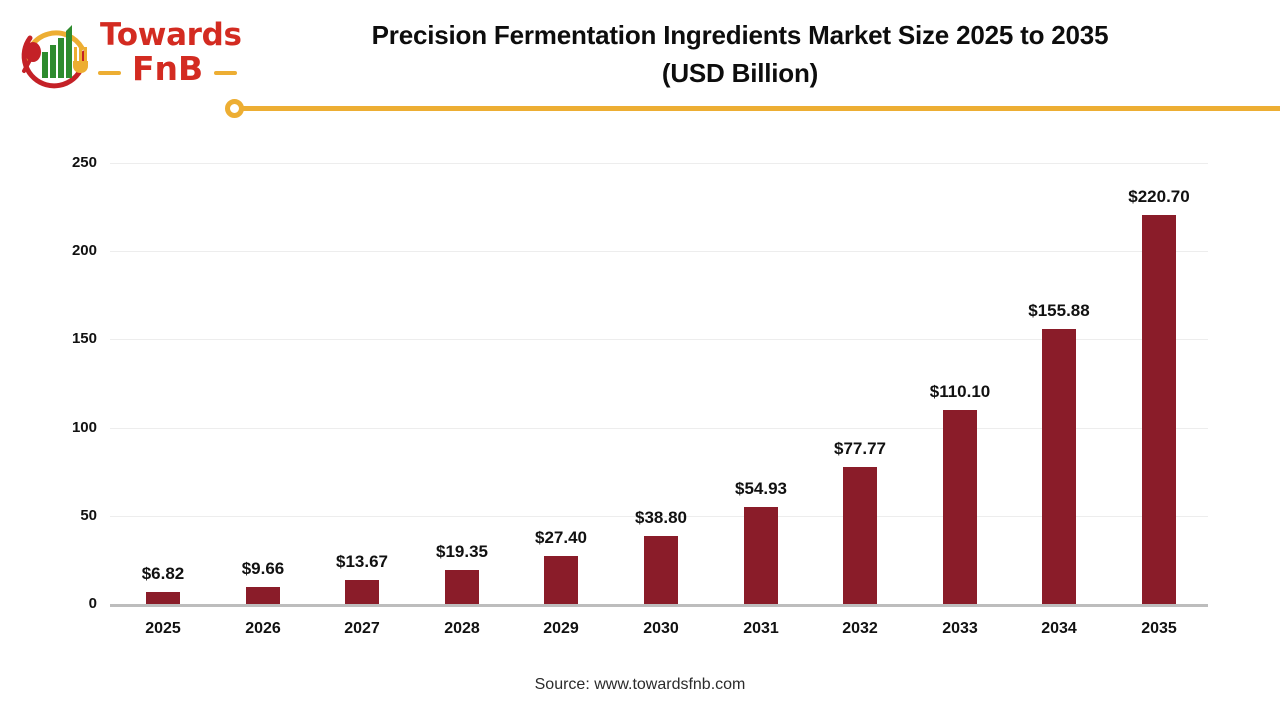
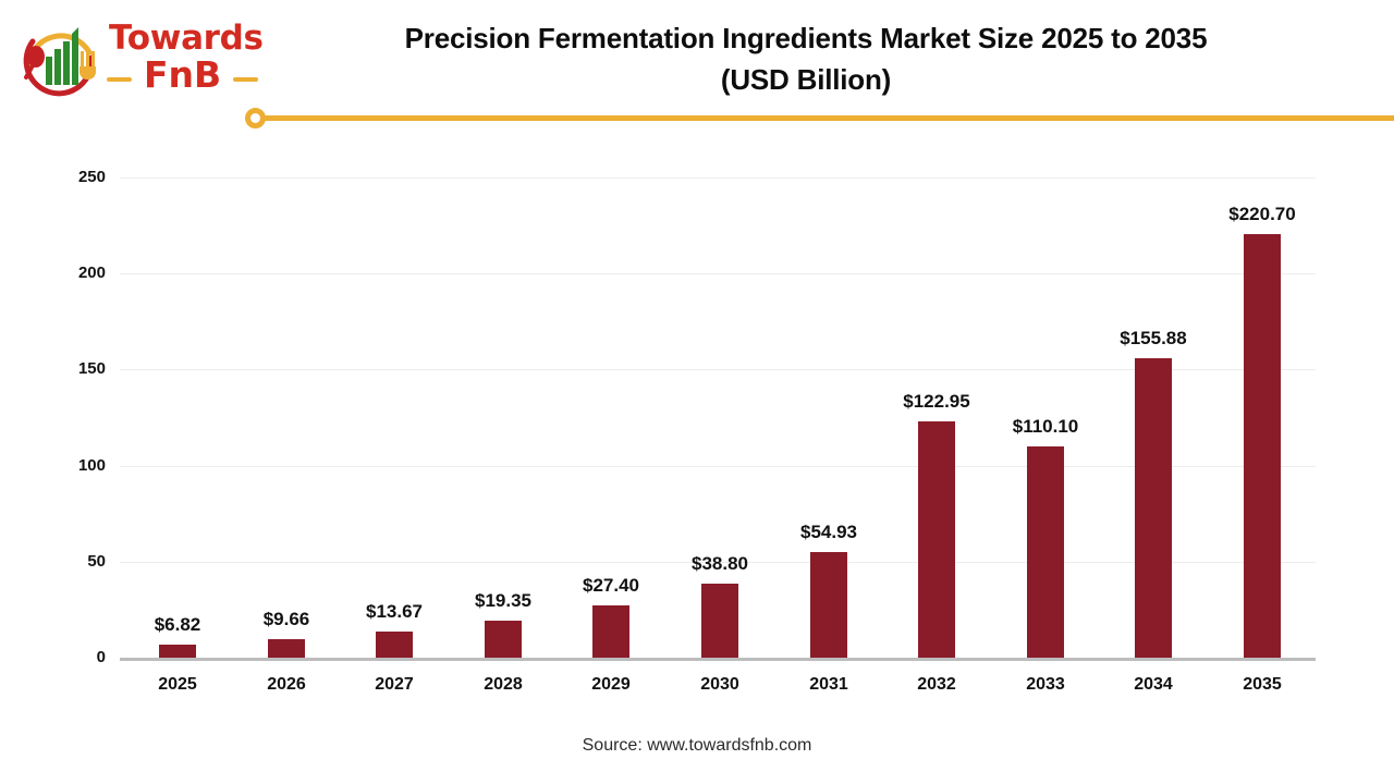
2032: $77.77 -> $122.95
